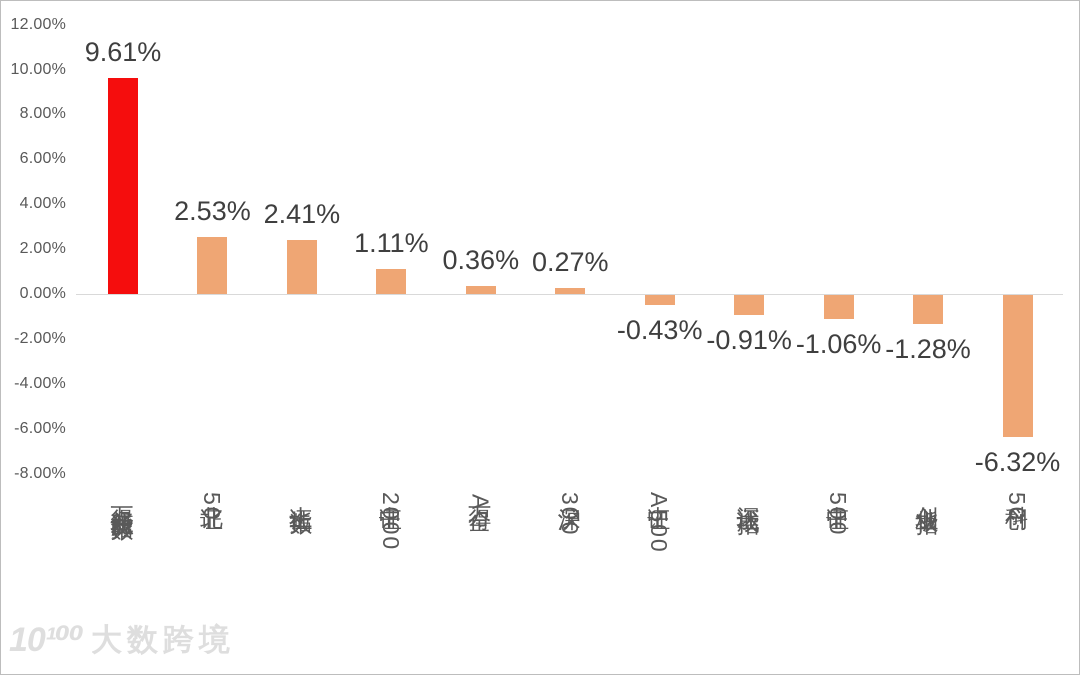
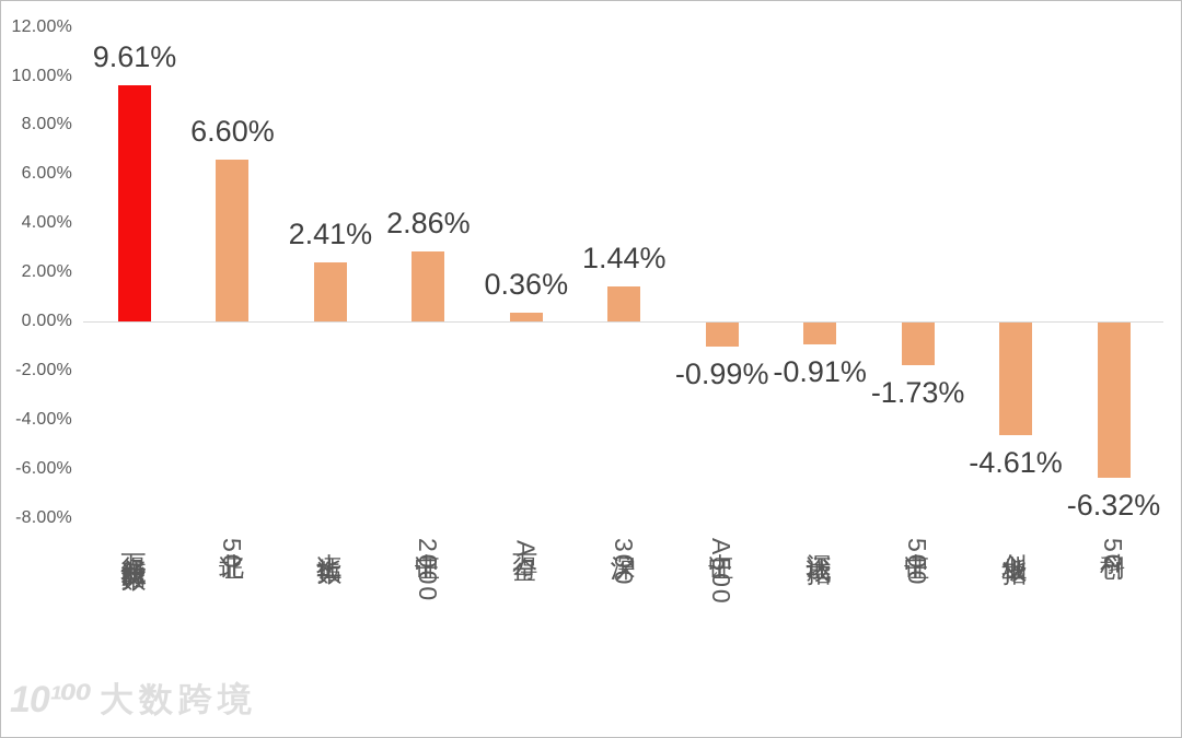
北证50: 2.53% -> 6.60%
中证2000: 1.11% -> 2.86%
沪深300: 0.27% -> 1.44%
中证A500: -0.43% -> -0.99%
中证500: -1.06% -> -1.73%
创业板指: -1.28% -> -4.61%
